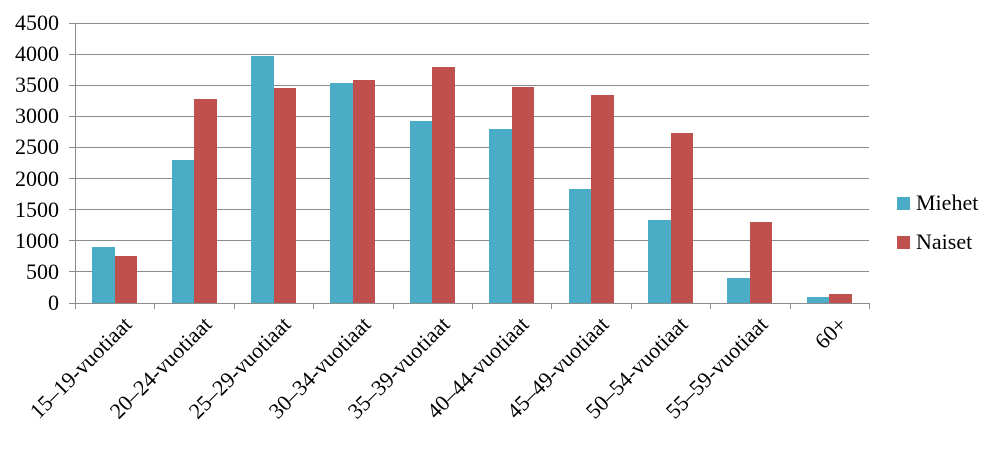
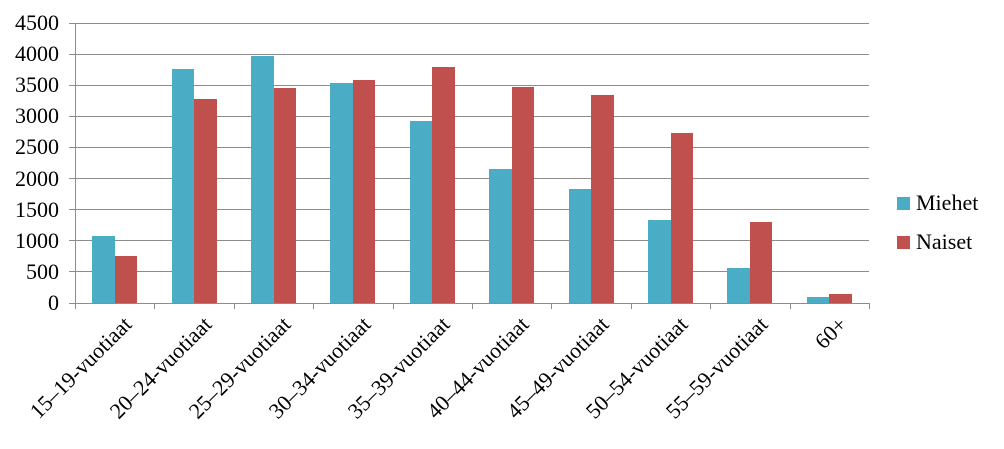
Miehet/15–19-vuotiaat: 900 -> 1100
Miehet/20–24-vuotiaat: 2300 -> 3800
Miehet/40–44-vuotiaat: 2800 -> 2200
Miehet/55–59-vuotiaat: 400 -> 600
